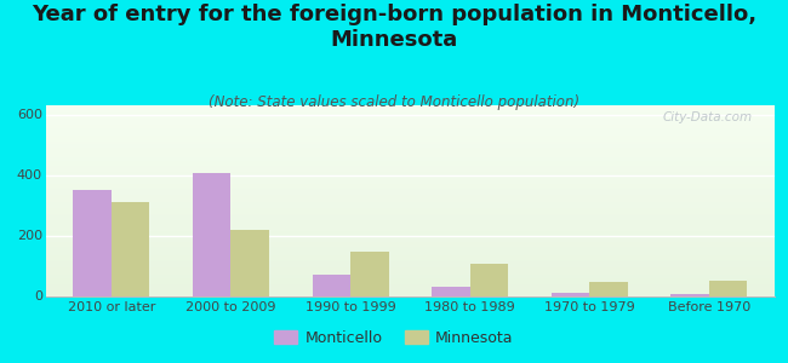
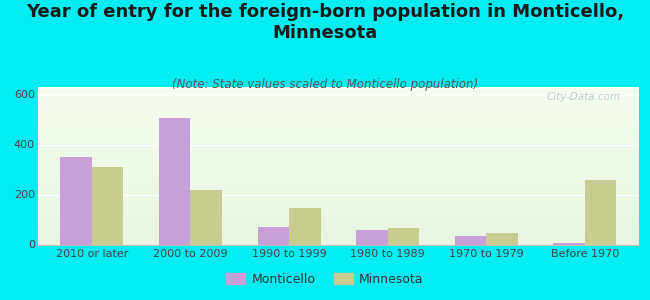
Monticello/2000 to 2009: 405 -> 505
Monticello/1980 to 1989: 30 -> 60
Minnesota/1980 to 1989: 105 -> 65
Monticello/1970 to 1979: 12 -> 35
Minnesota/Before 1970: 50 -> 260
